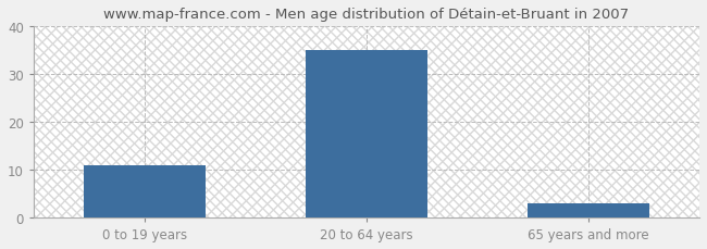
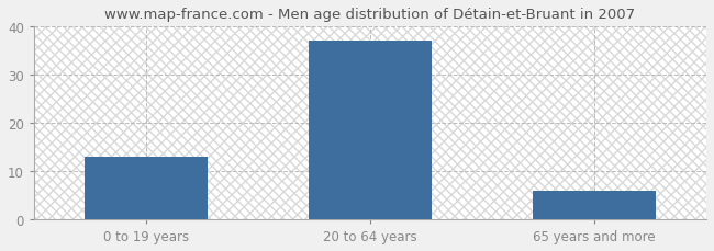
0 to 19 years: 11 -> 13
20 to 64 years: 35 -> 37
65 years and more: 3 -> 6
